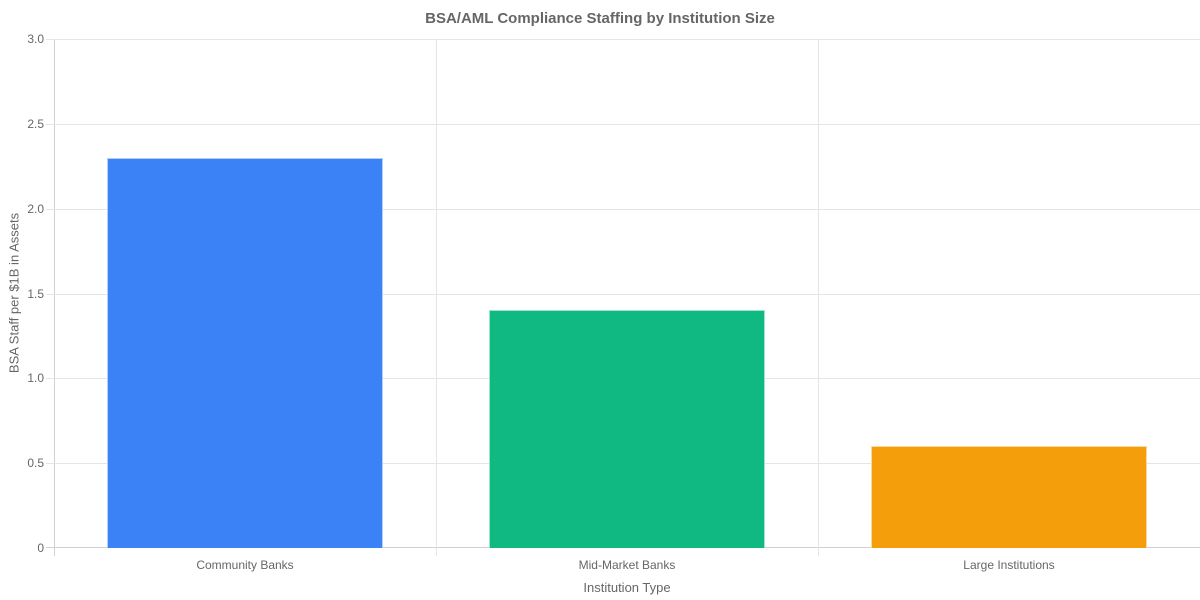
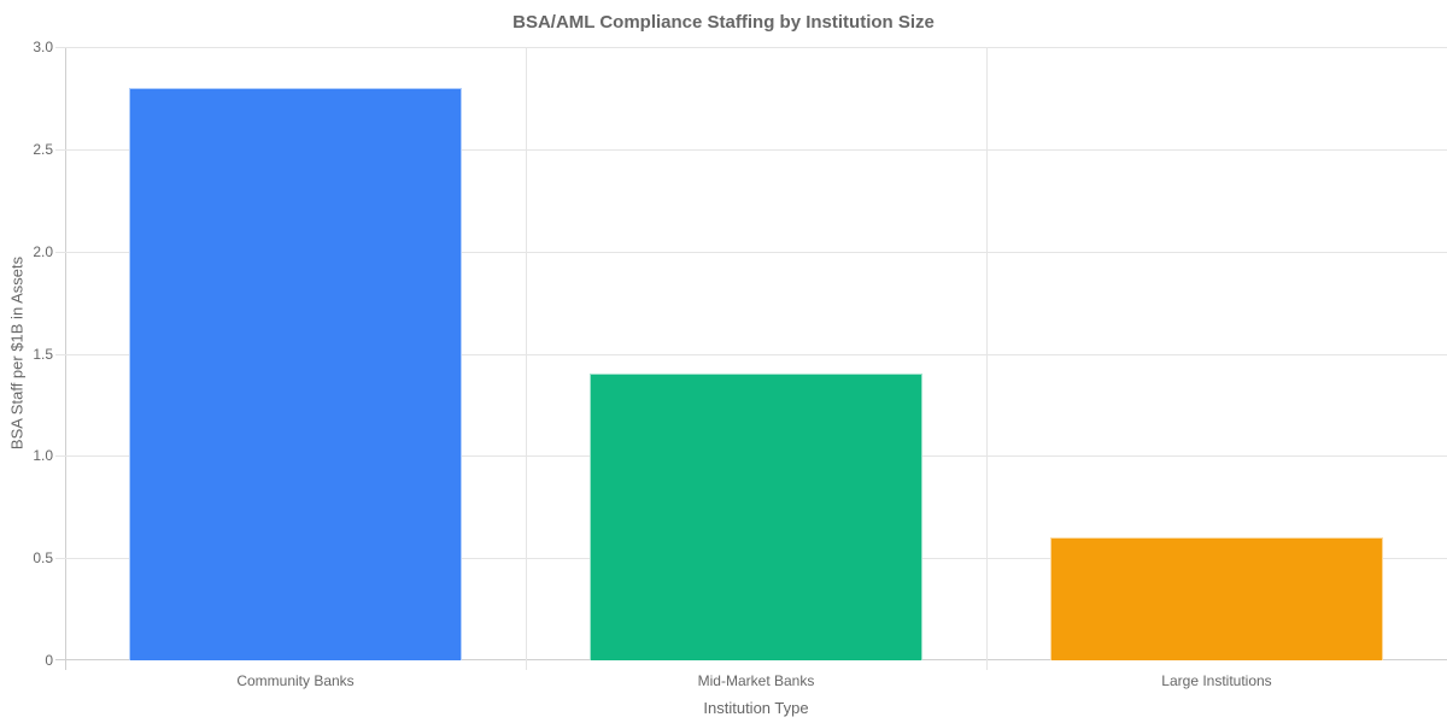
Community Banks: 2.3 -> 2.8
